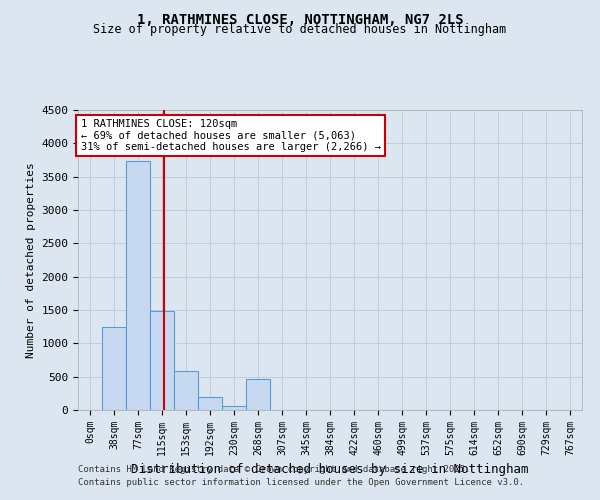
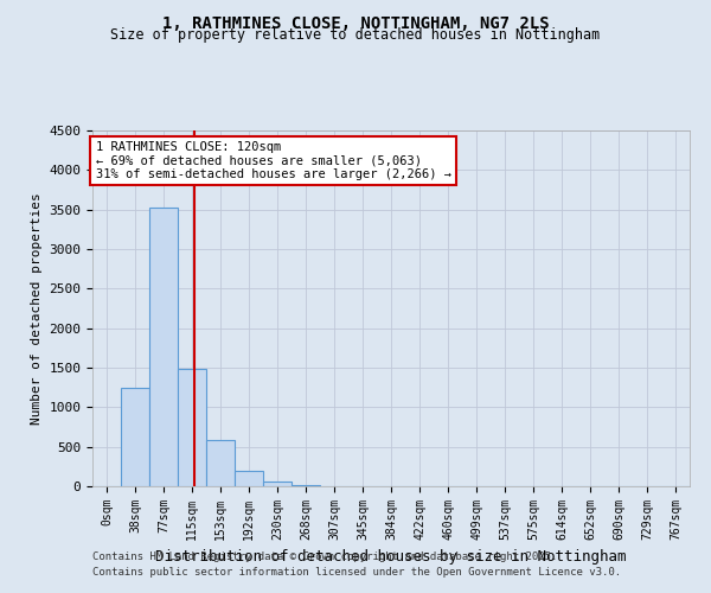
77sqm: 3740 -> 3520
268sqm: 460 -> 10
